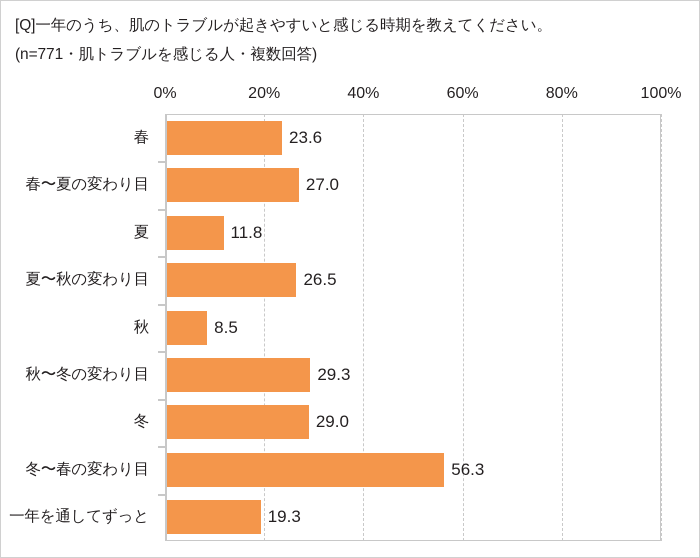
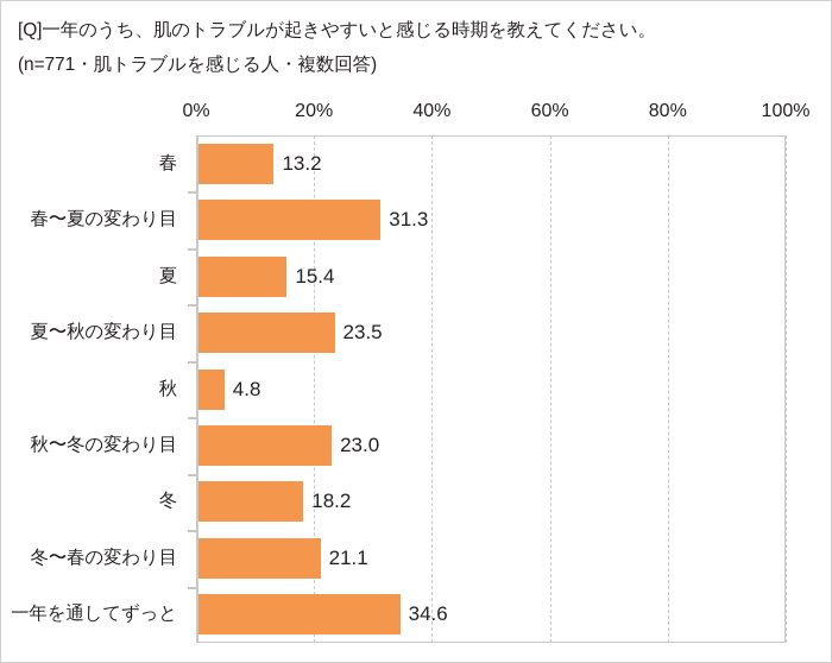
春: 23.6 -> 13.2
春〜夏の変わり目: 27.0 -> 31.3
夏: 11.8 -> 15.4
夏〜秋の変わり目: 26.5 -> 23.5
秋: 8.5 -> 4.8
秋〜冬の変わり目: 29.3 -> 23.0
冬: 29.0 -> 18.2
冬〜春の変わり目: 56.3 -> 21.1
一年を通してずっと: 19.3 -> 34.6
